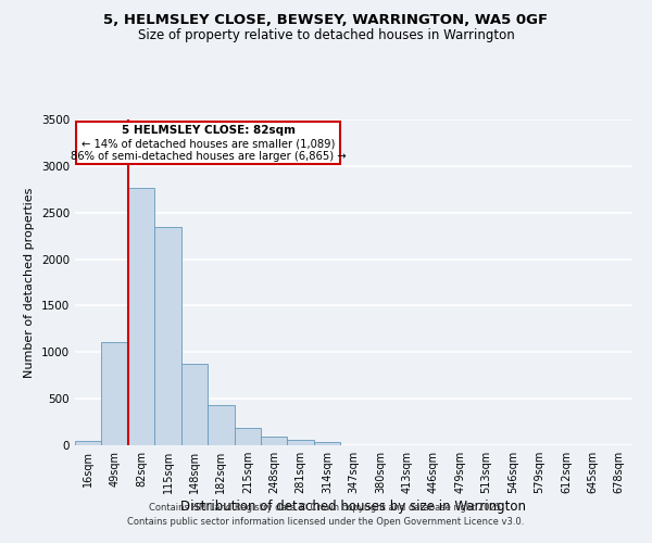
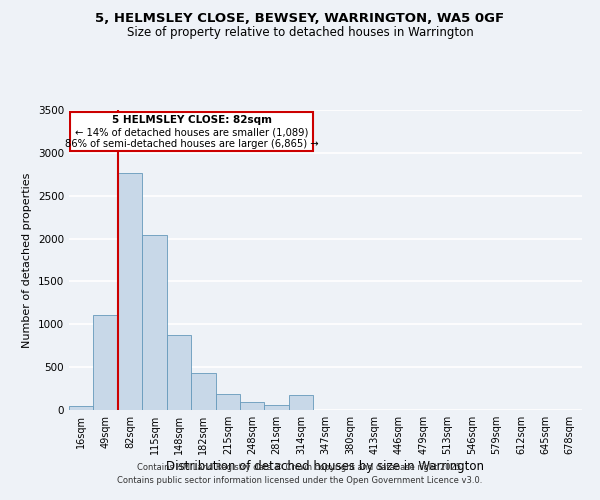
115sqm: 2340 -> 2040
314sqm: 30 -> 180
